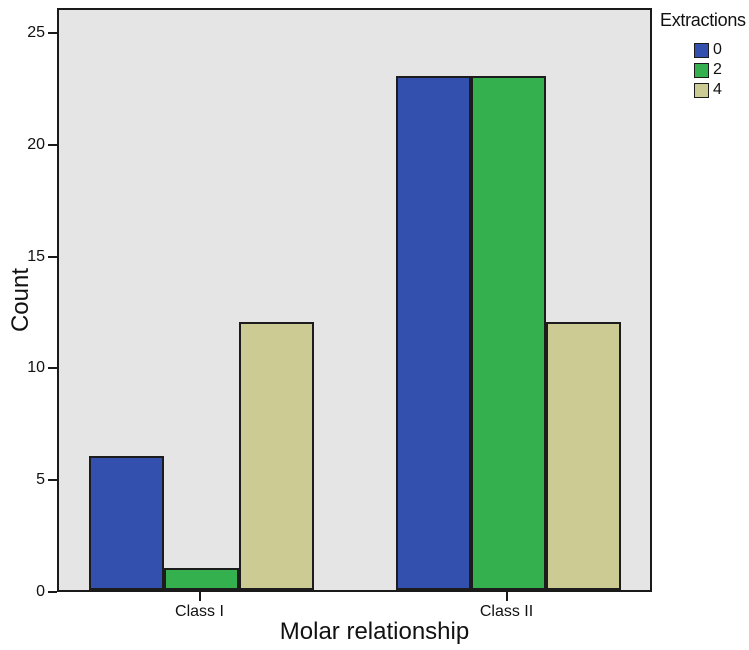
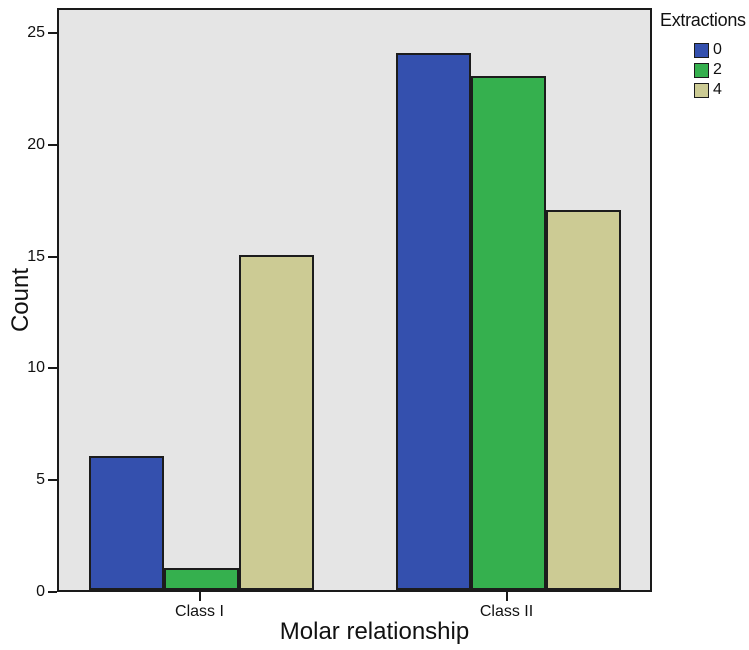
4/Class I: 12 -> 15
0/Class II: 23 -> 24
4/Class II: 12 -> 17
